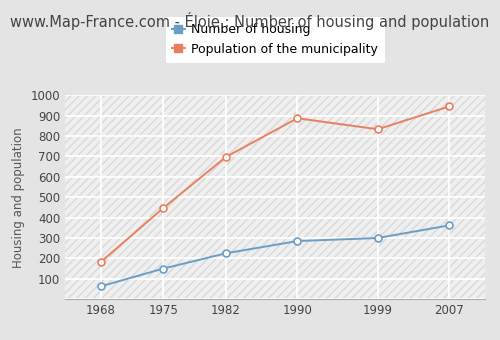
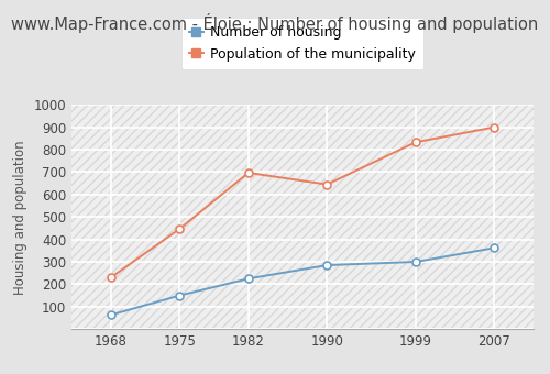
Population of the municipality/1968: 182 -> 230
Population of the municipality/1990: 887 -> 645
Population of the municipality/2007: 945 -> 900
